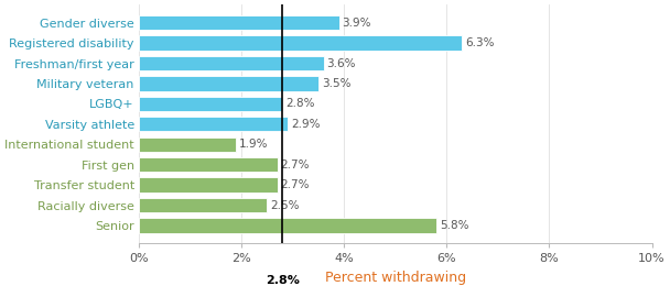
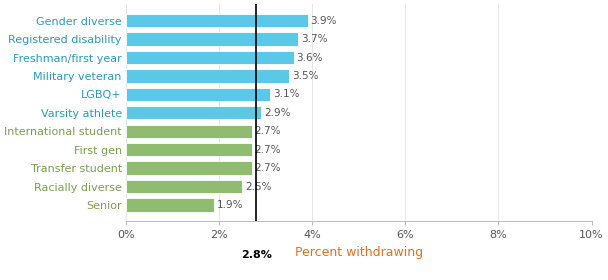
Registered disability: 6.3% -> 3.7%
LGBQ+: 2.8% -> 3.1%
International student: 1.9% -> 2.7%
Senior: 5.8% -> 1.9%
